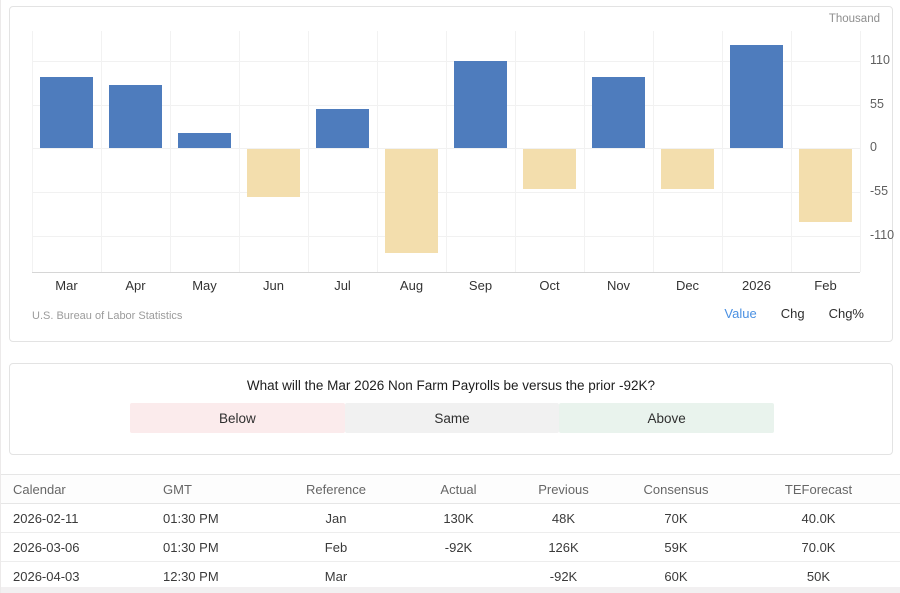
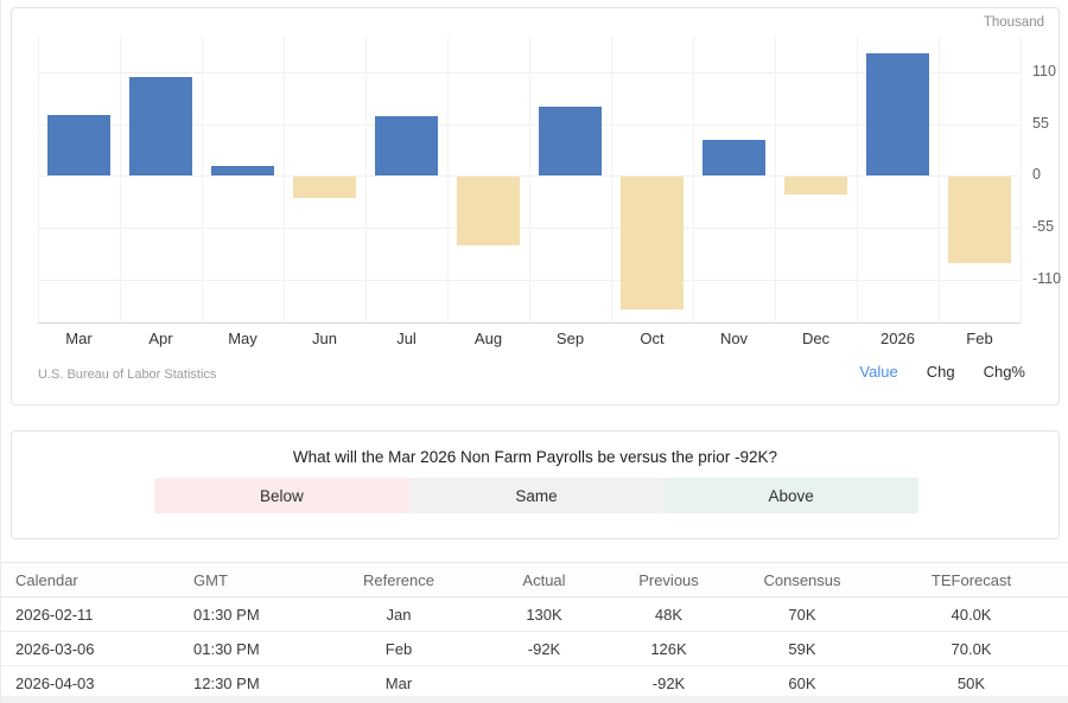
Mar: 90 -> 60
Apr: 80 -> 100
May: 20 -> 10
Jun: -60 -> -20
Jul: 50 -> 60
Aug: -130 -> -70
Sep: 110 -> 70
Oct: -50 -> -140
Nov: 90 -> 40
Dec: -50 -> -20
